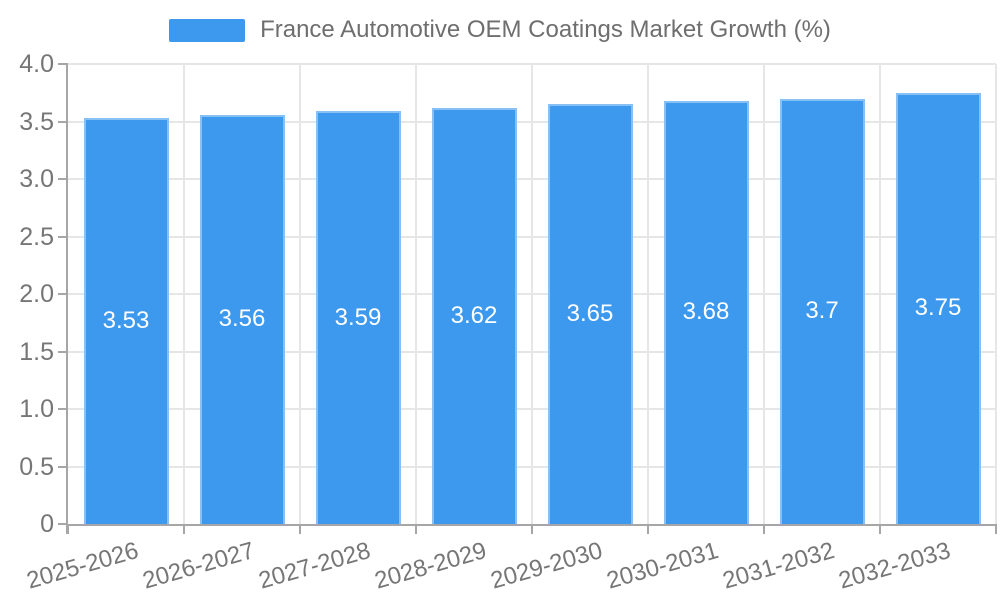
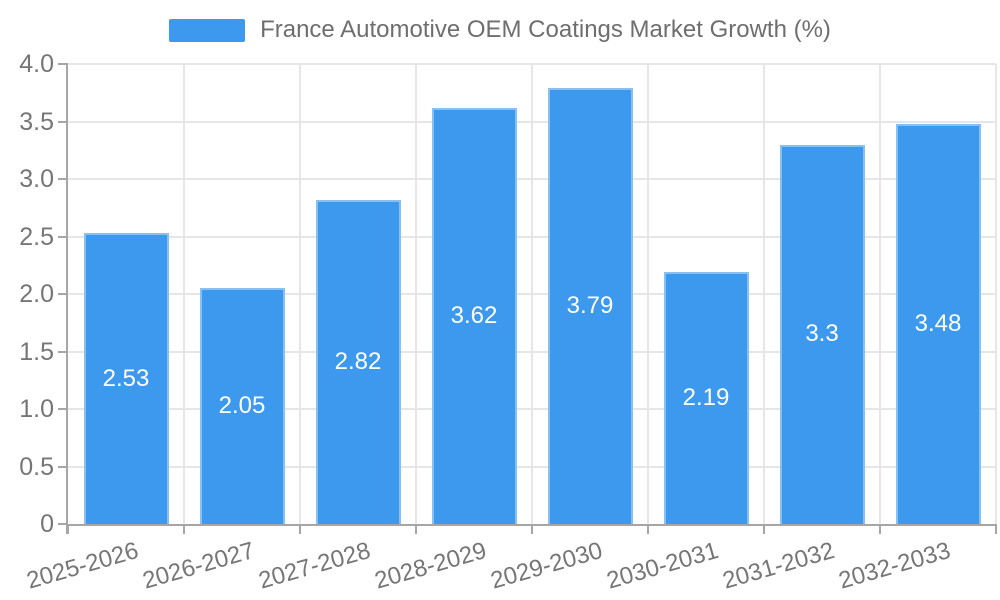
2025-2026: 3.53 -> 2.53
2026-2027: 3.56 -> 2.05
2027-2028: 3.59 -> 2.82
2029-2030: 3.65 -> 3.79
2030-2031: 3.68 -> 2.19
2031-2032: 3.7 -> 3.3
2032-2033: 3.75 -> 3.48
